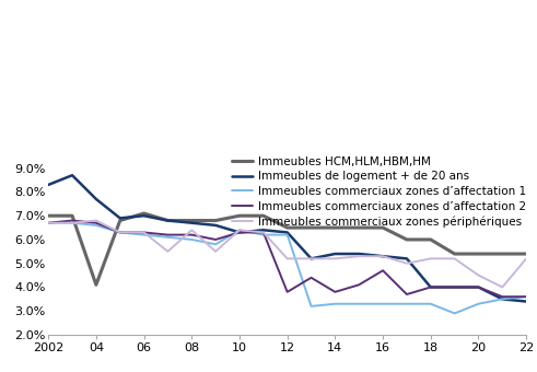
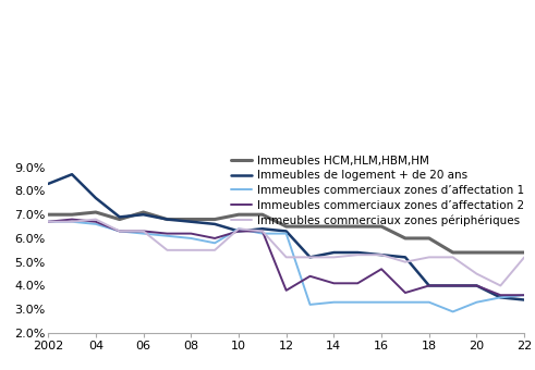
Immeubles HCM,HLM,HBM,HM/04: 4.1% -> 7.1%
Immeubles commerciaux zones périphériques/08: 6.4% -> 5.5%
Immeubles commerciaux zones d’affectation 2/14: 3.8% -> 4.1%
